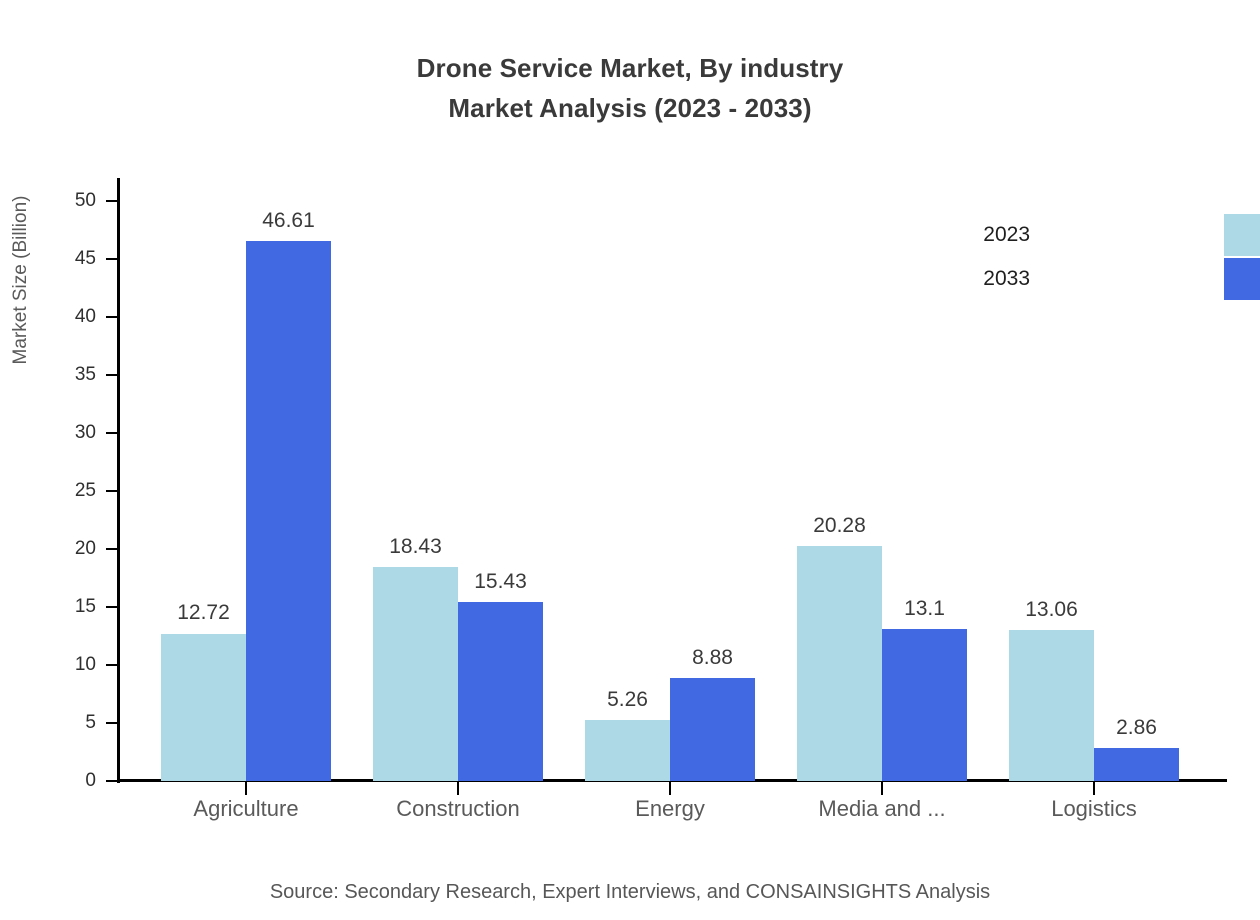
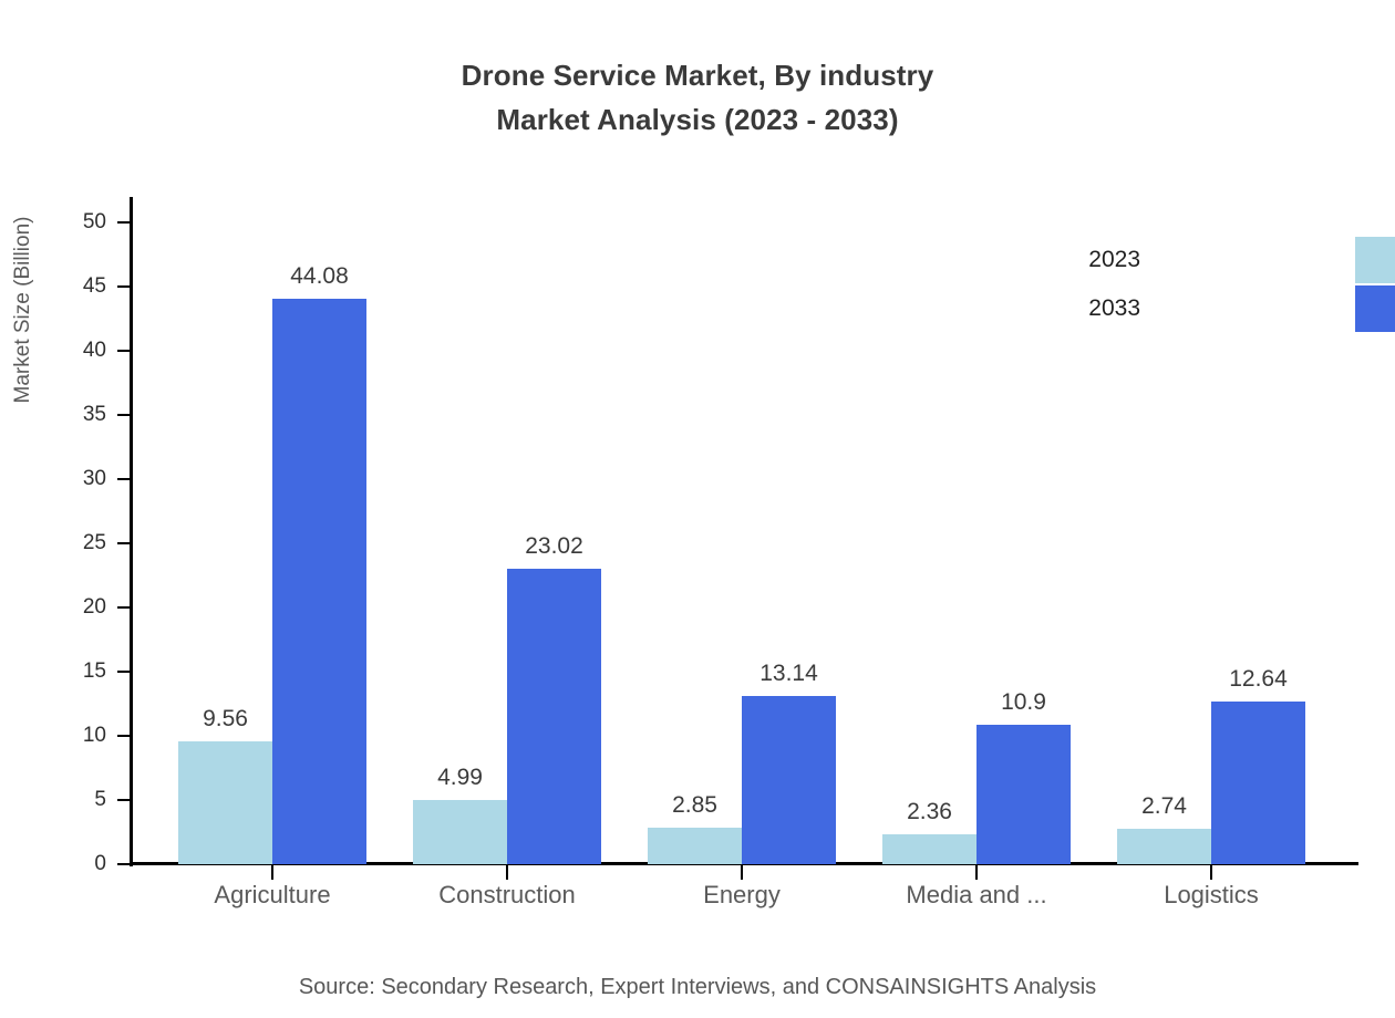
2023/Agriculture: 12.72 -> 9.56
2033/Agriculture: 46.61 -> 44.08
2023/Construction: 18.43 -> 4.99
2033/Construction: 15.43 -> 23.02
2023/Energy: 5.26 -> 2.85
2033/Energy: 8.88 -> 13.14
2023/Media and ...: 20.28 -> 2.36
2033/Media and ...: 13.1 -> 10.9
2023/Logistics: 13.06 -> 2.74
2033/Logistics: 2.86 -> 12.64
